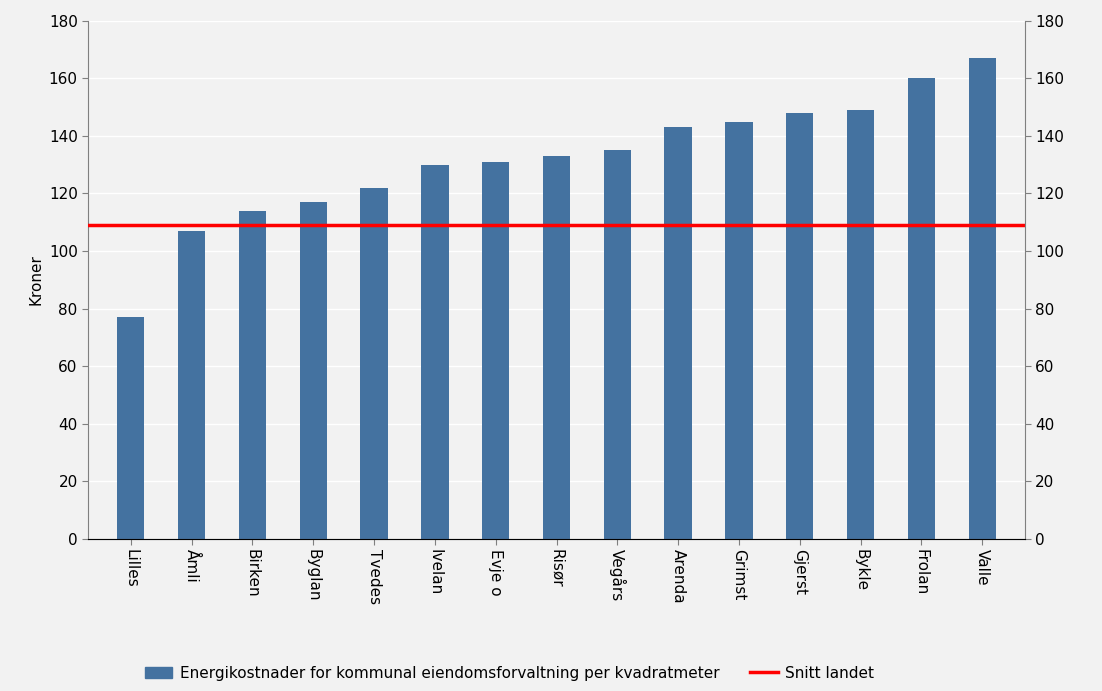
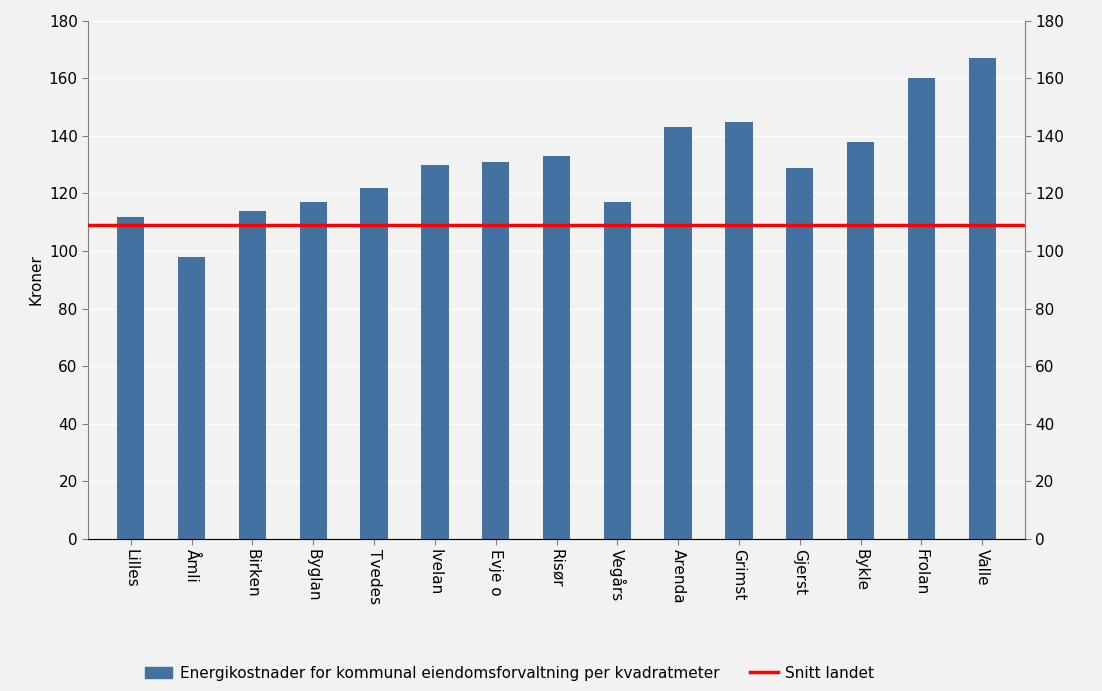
Lilles: 77 -> 112
Åmli: 107 -> 98
Vegårs: 135 -> 117
Gjerst: 148 -> 129
Bykle: 149 -> 138
